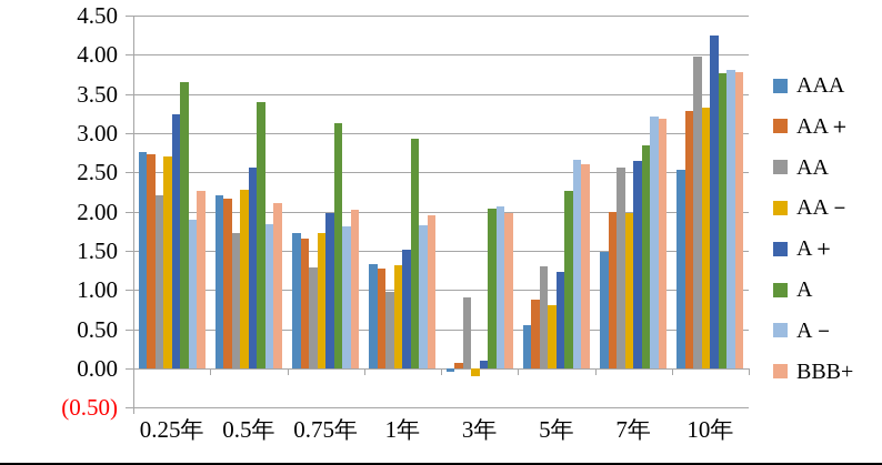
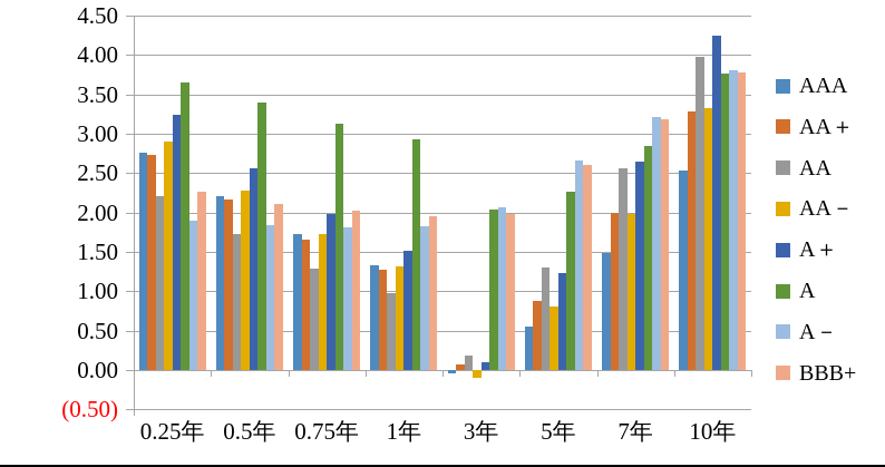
AA－/0.25年: 2.7 -> 2.9
AA/3年: 0.9 -> 0.2
